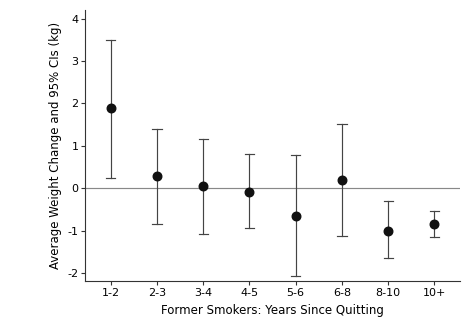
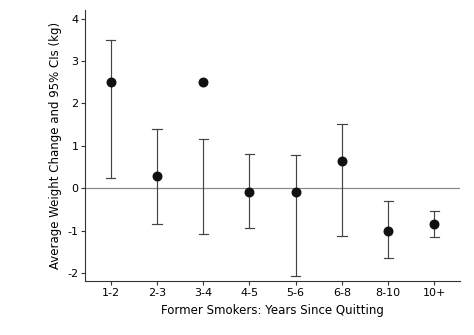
1-2: 1.90 -> 2.50
3-4: 0.05 -> 2.50
5-6: -0.65 -> -0.10
6-8: 0.20 -> 0.65
